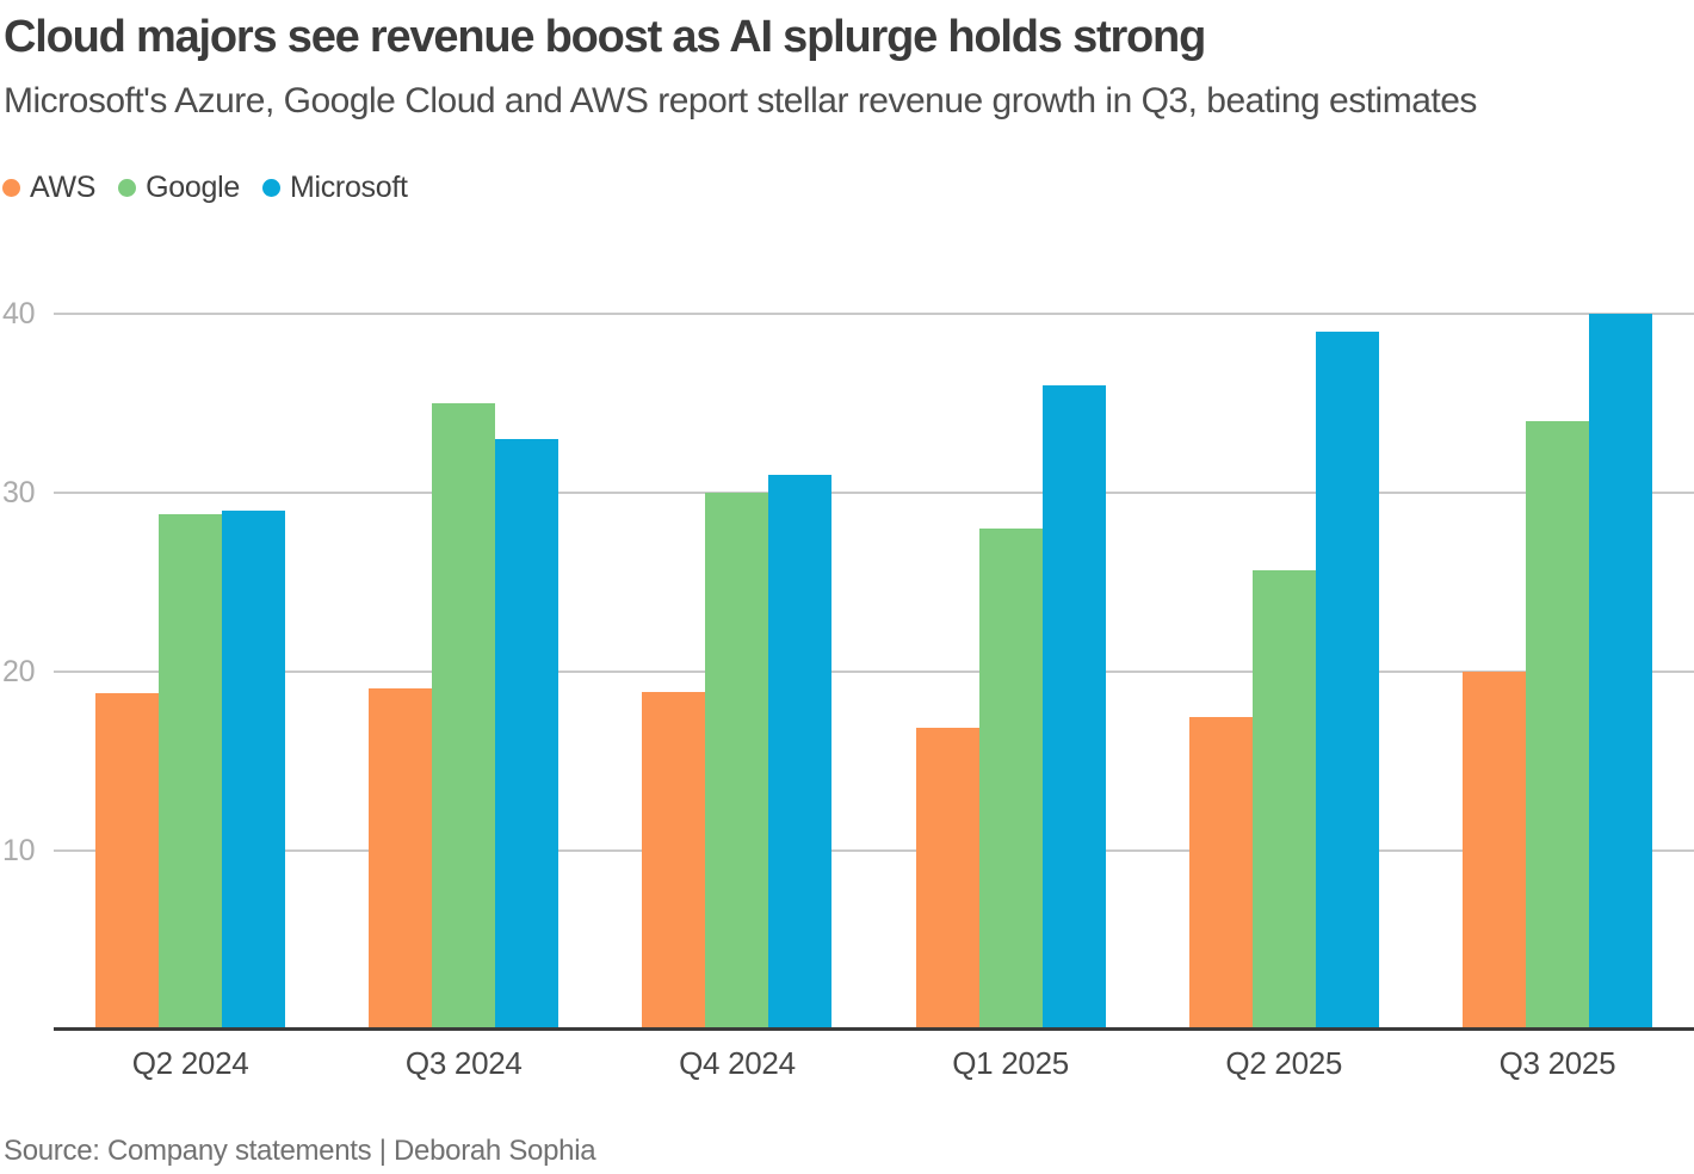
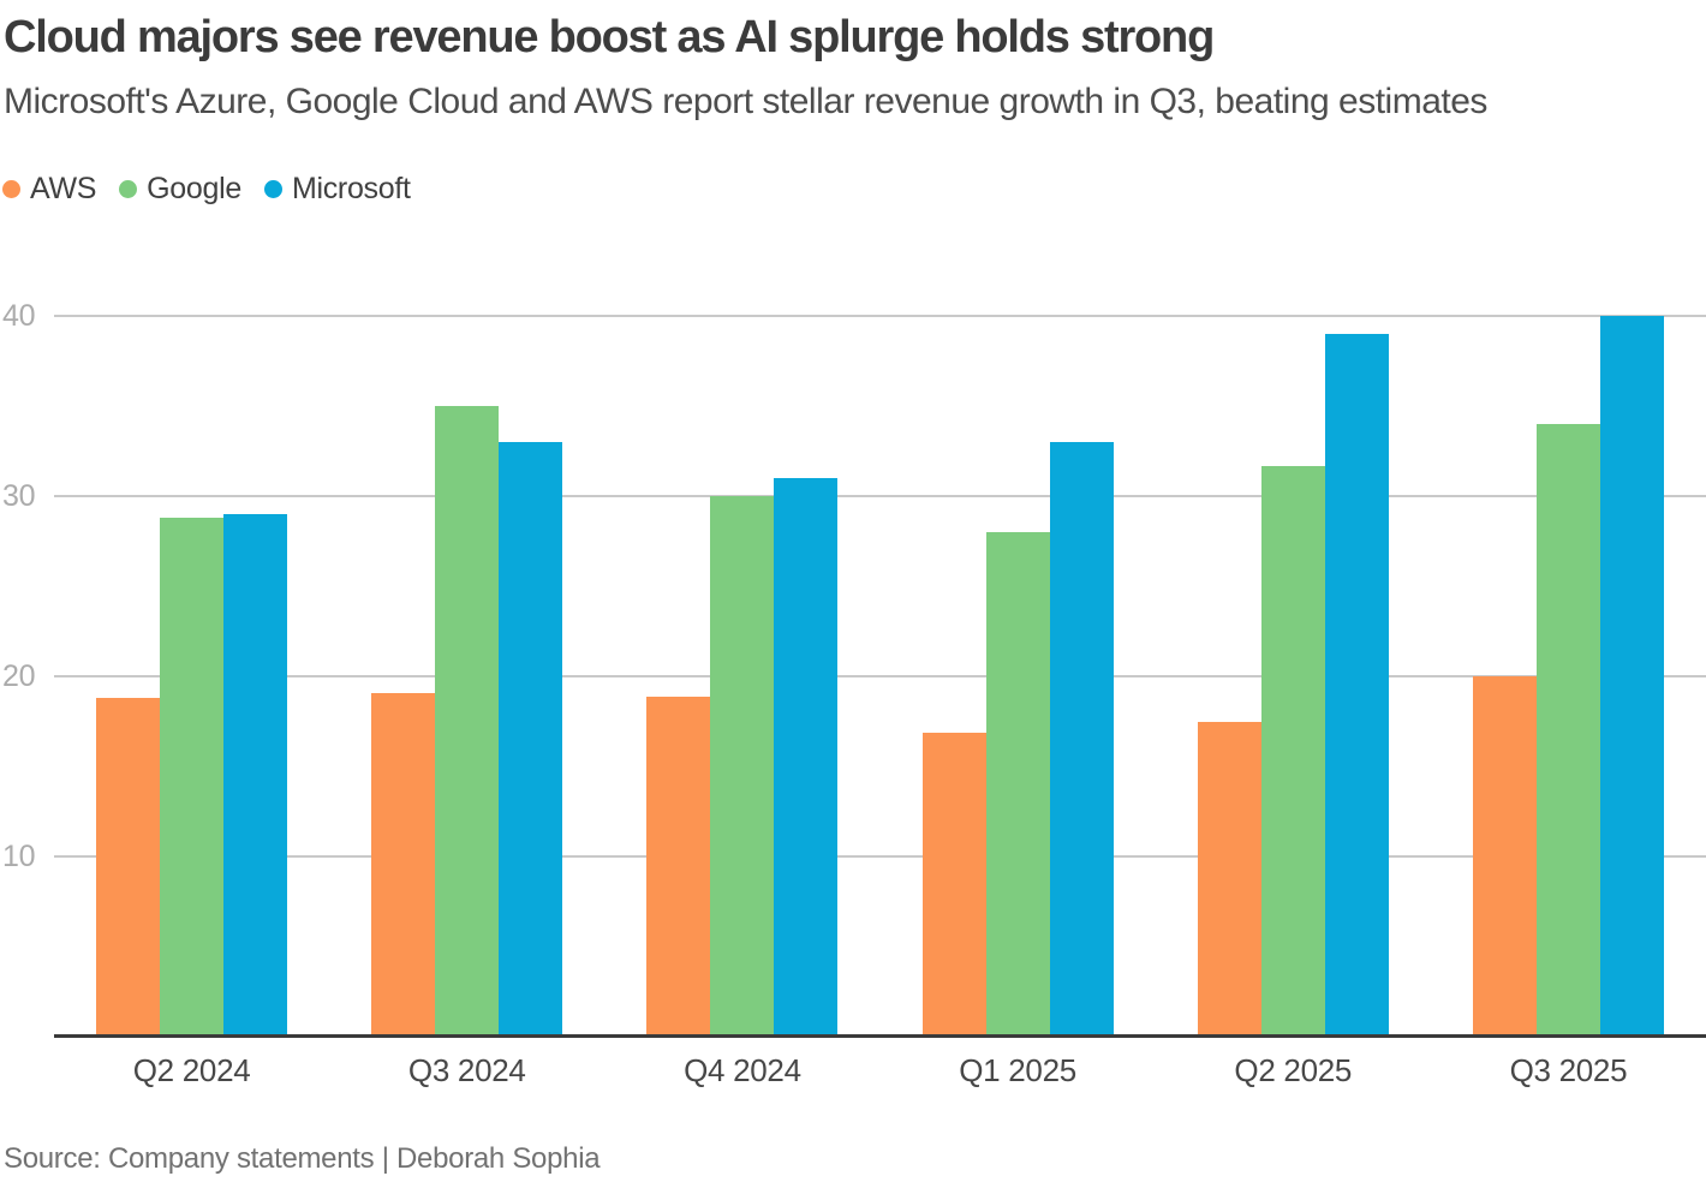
Microsoft/Q1 2025: 36 -> 33
Google/Q2 2025: 25.7 -> 31.7
